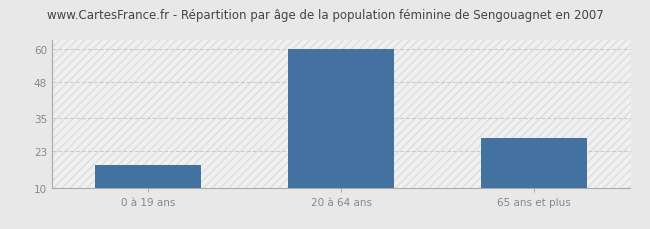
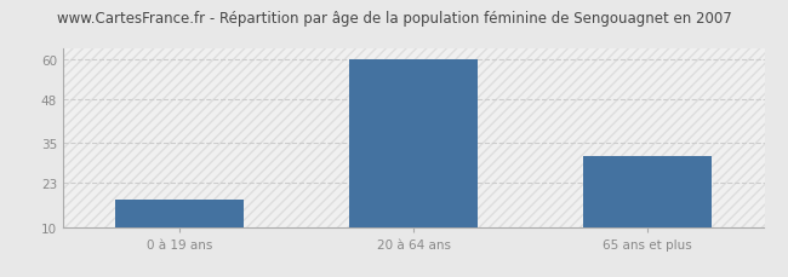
65 ans et plus: 28 -> 31
